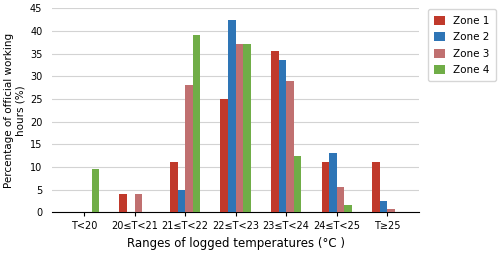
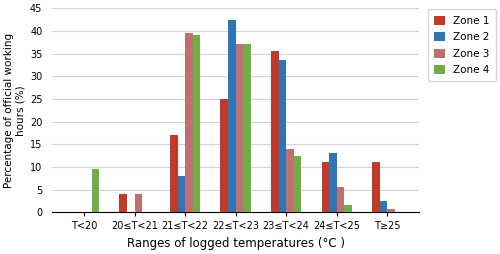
Zone 1/21≤T<22: 11.0 -> 17.0
Zone 2/21≤T<22: 5.0 -> 8.0
Zone 3/21≤T<22: 28.0 -> 39.5
Zone 3/23≤T<24: 29.0 -> 14.0
